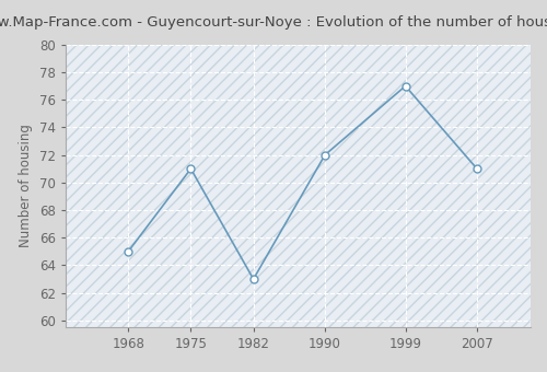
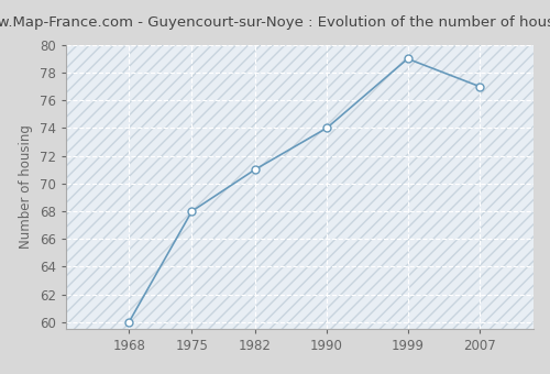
1968: 65 -> 60
1975: 71 -> 68
1982: 63 -> 71
1990: 72 -> 74
1999: 77 -> 79
2007: 71 -> 77
